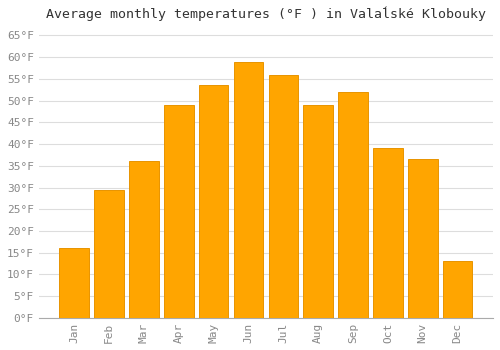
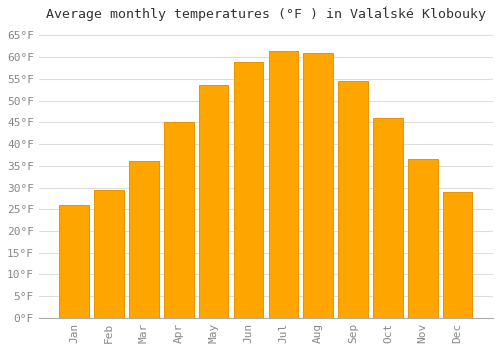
Jan: 16.0°F -> 26.0°F
Apr: 49.0°F -> 45.0°F
Jul: 56.0°F -> 61.5°F
Aug: 49.0°F -> 61.0°F
Sep: 52.0°F -> 54.5°F
Oct: 39.0°F -> 46.0°F
Dec: 13.0°F -> 29.0°F
